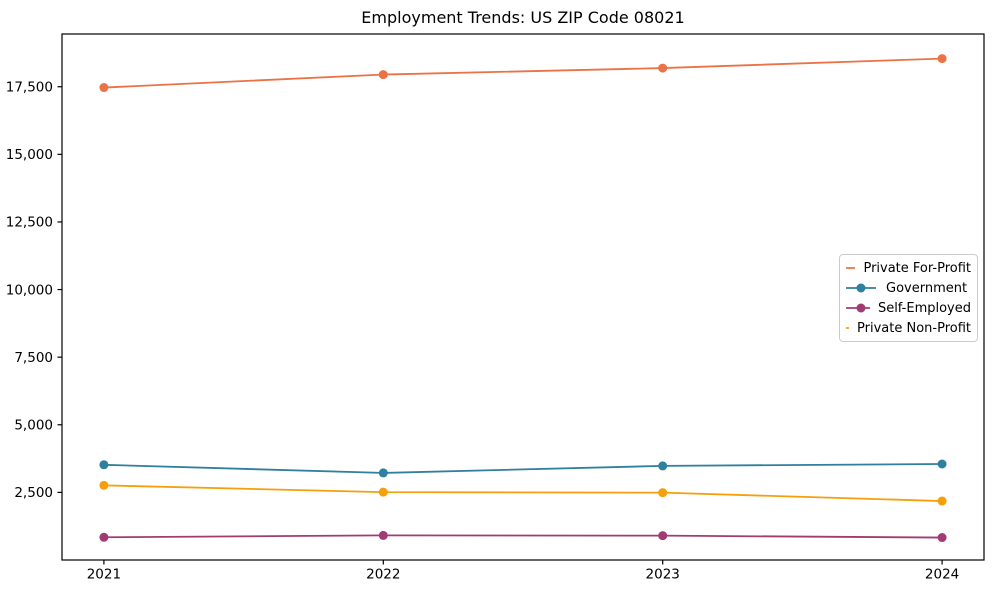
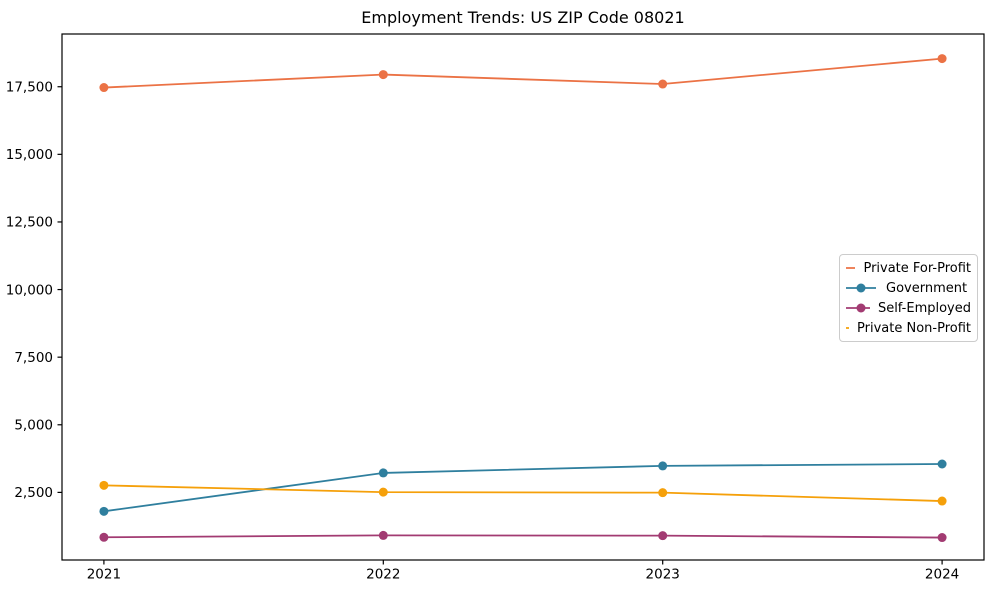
Government/2021: 3500 -> 1800
Private For-Profit/2023: 18200 -> 17600
